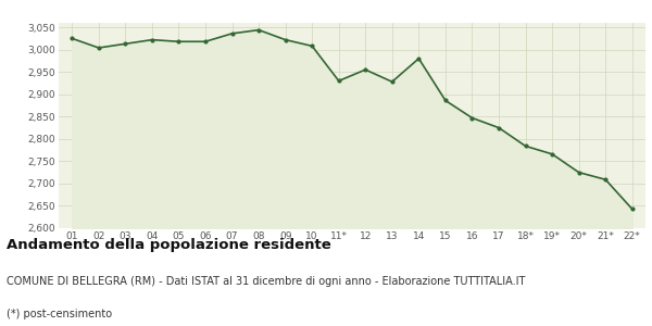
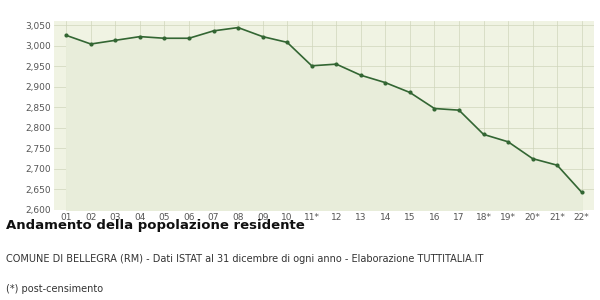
11*: 2,930 -> 2,951
14: 2,980 -> 2,910
17: 2,825 -> 2,843
